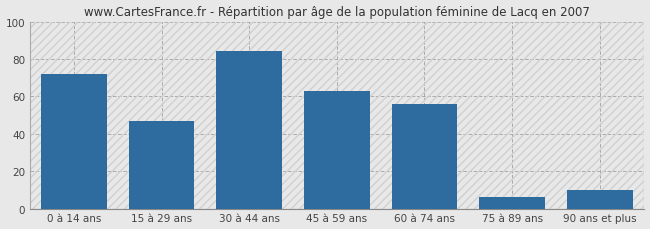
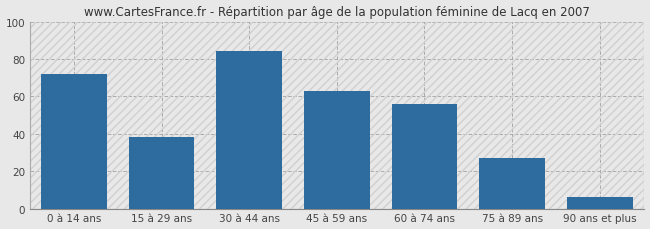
15 à 29 ans: 47 -> 38
75 à 89 ans: 6 -> 27
90 ans et plus: 10 -> 6
